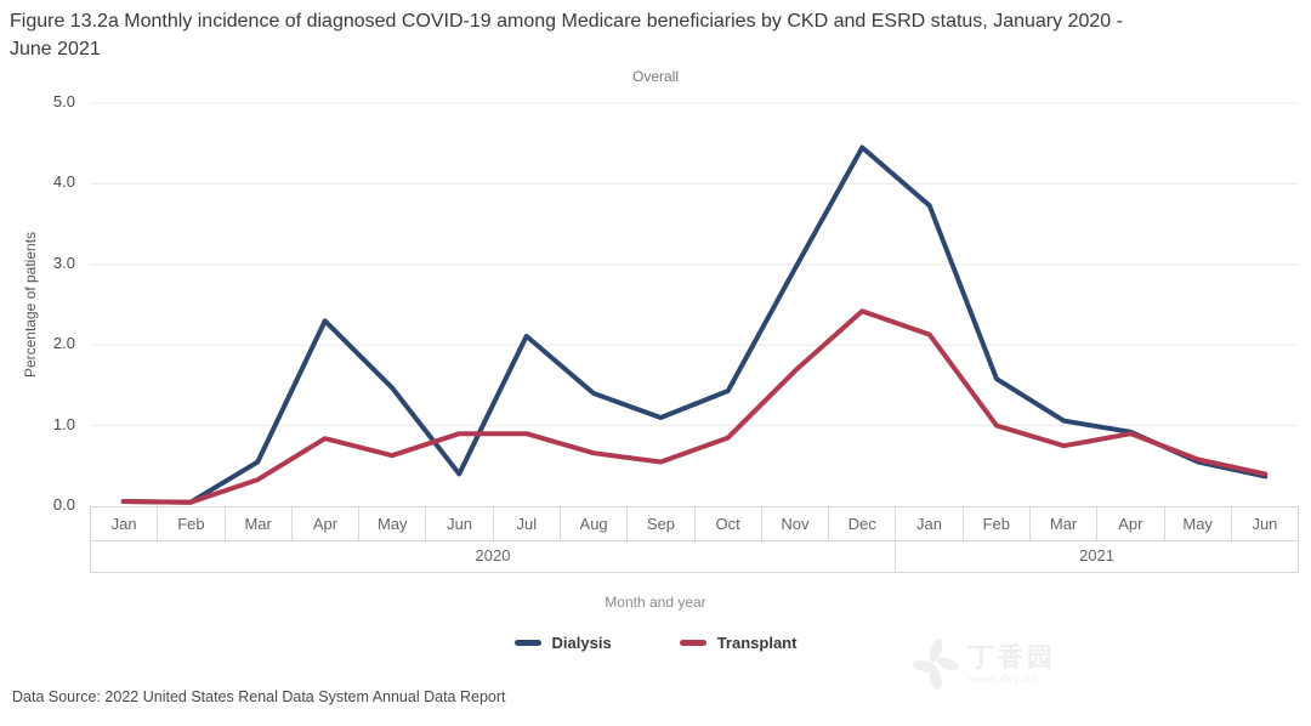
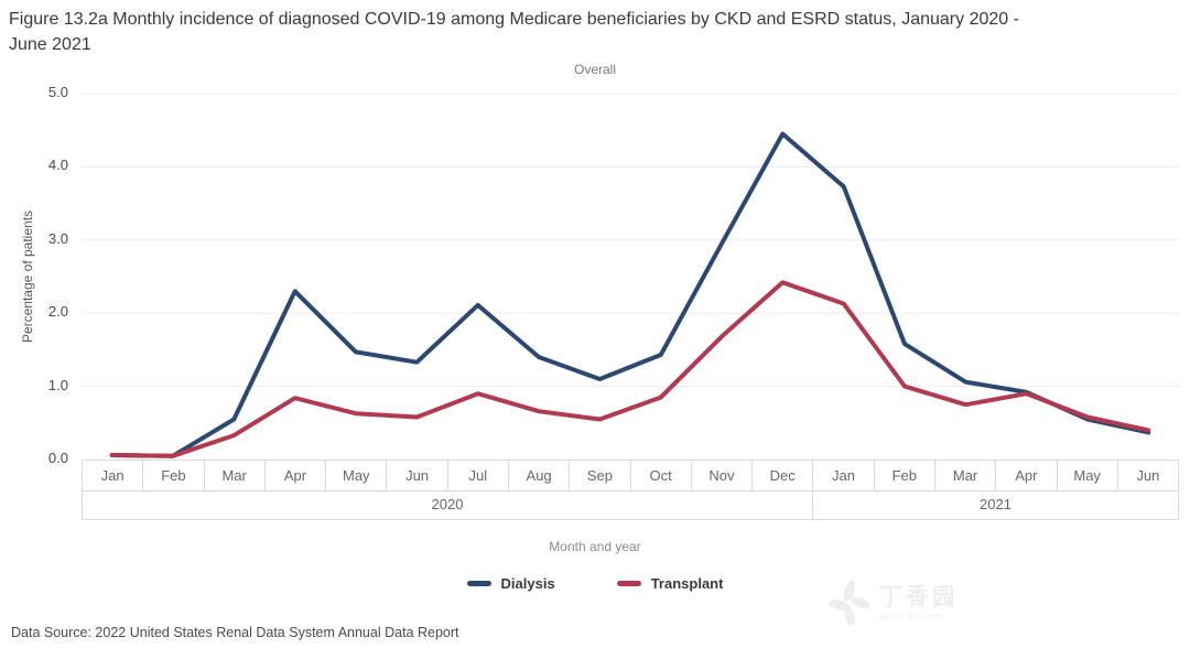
Dialysis/Jun 2020: 0.4 -> 1.3
Transplant/Jun 2020: 0.9 -> 0.6
